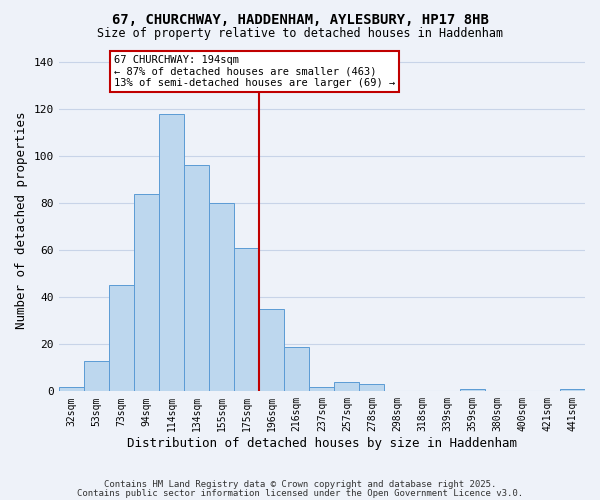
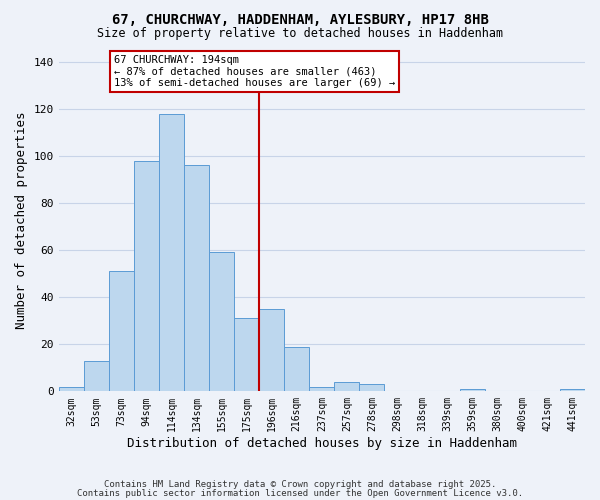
73sqm: 45 -> 51
94sqm: 84 -> 98
155sqm: 80 -> 59
175sqm: 61 -> 31
